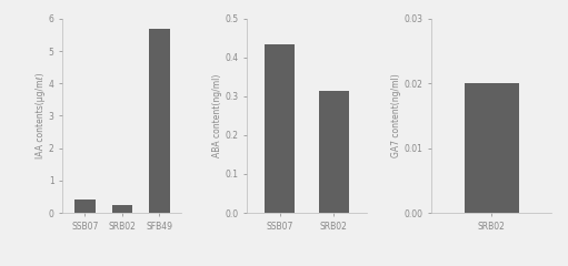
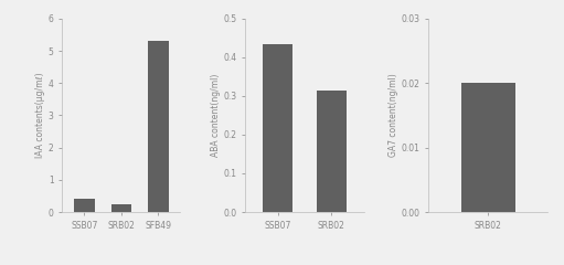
SFB49: 5.70 -> 5.30
